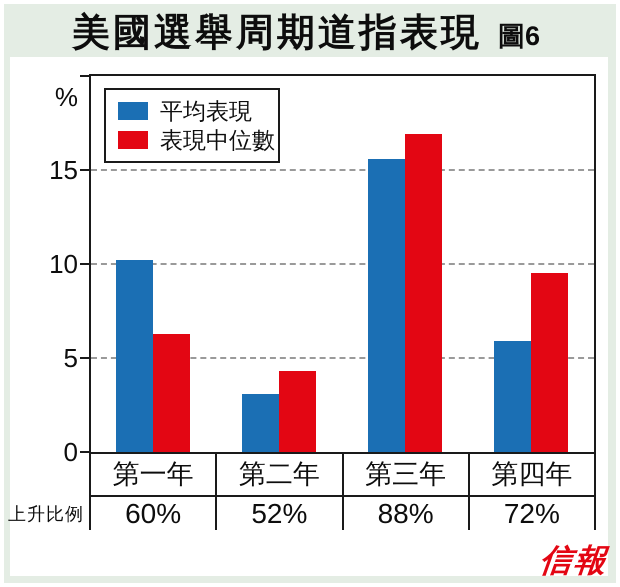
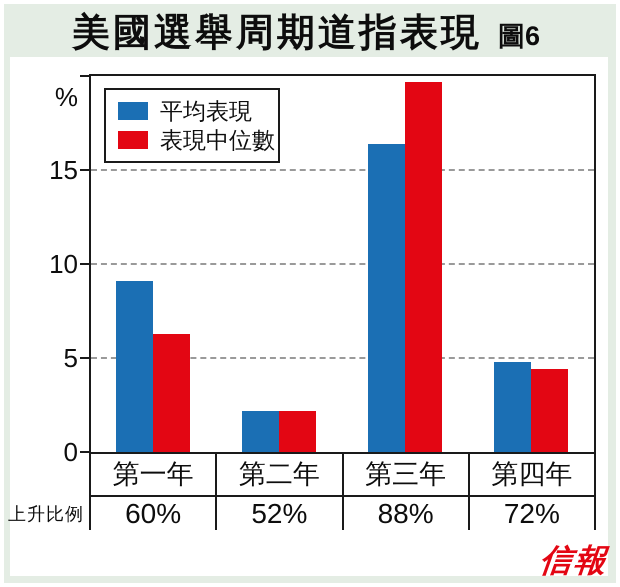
平均表現/第一年: 10.2 -> 9.1
平均表現/第二年: 3.1 -> 2.2
表現中位數/第二年: 4.3 -> 2.2
平均表現/第三年: 15.6 -> 16.4
表現中位數/第三年: 16.9 -> 19.7
平均表現/第四年: 5.9 -> 4.8
表現中位數/第四年: 9.5 -> 4.4
